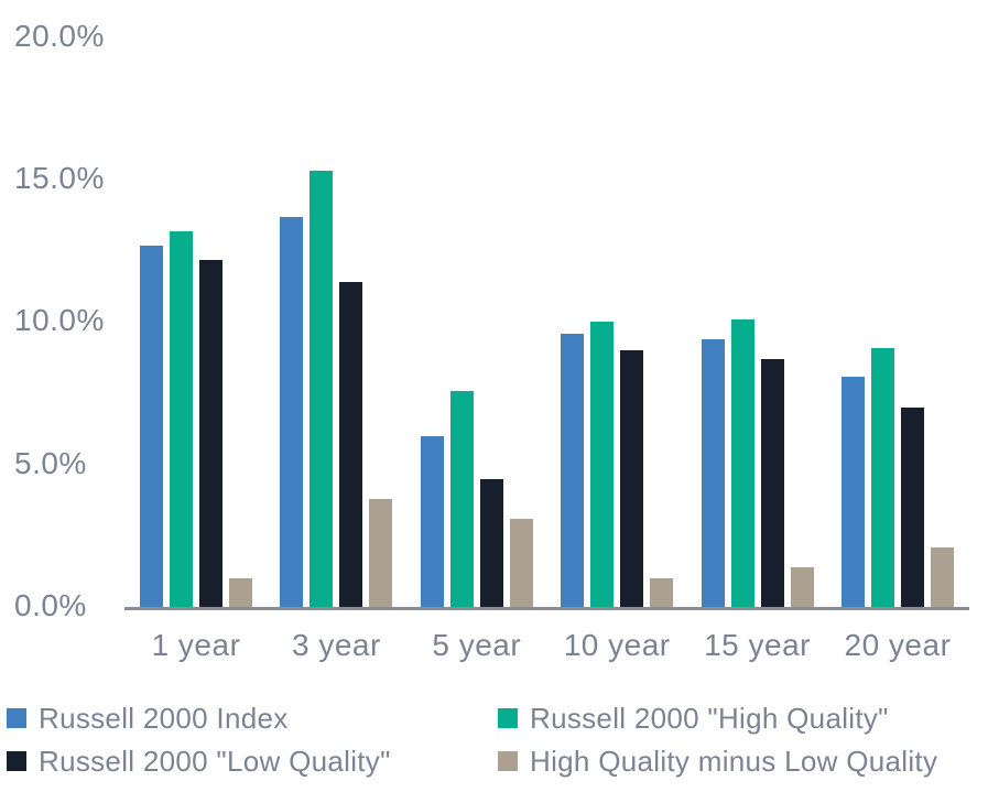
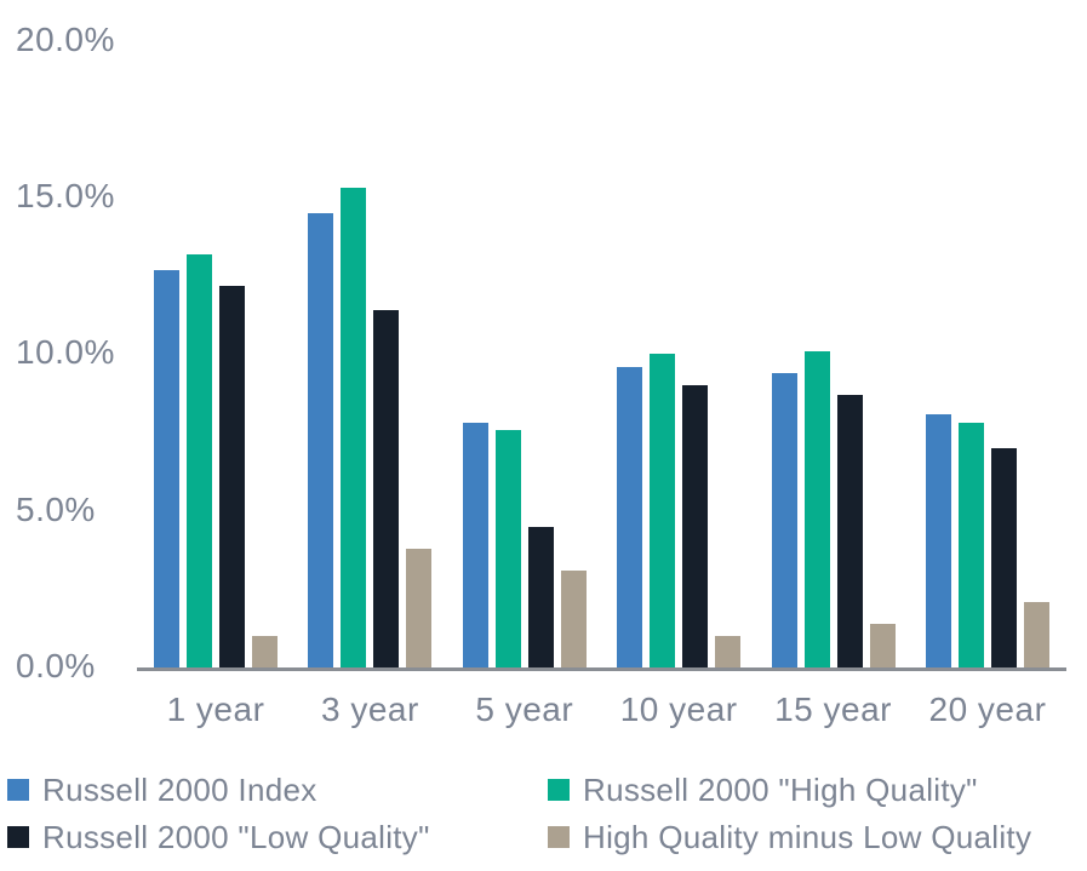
Russell 2000 Index/3 year: 13.7% -> 14.5%
Russell 2000 Index/5 year: 6.0% -> 7.8%
Russell 2000 "High Quality"/20 year: 9.1% -> 7.8%
